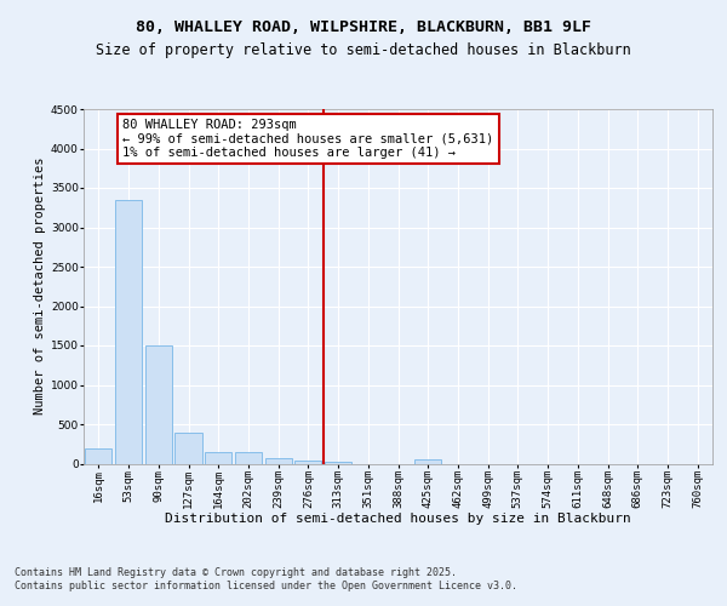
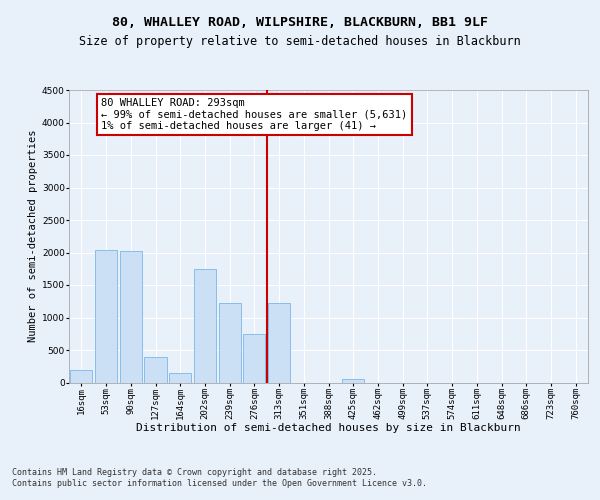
53sqm: 3350 -> 2040
90sqm: 1500 -> 2020
202sqm: 150 -> 1740
239sqm: 80 -> 1220
276sqm: 40 -> 740
313sqm: 30 -> 1220
